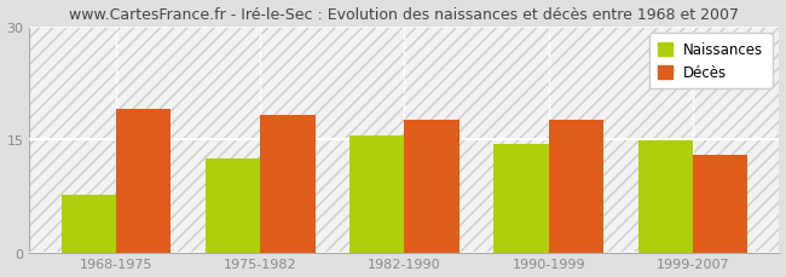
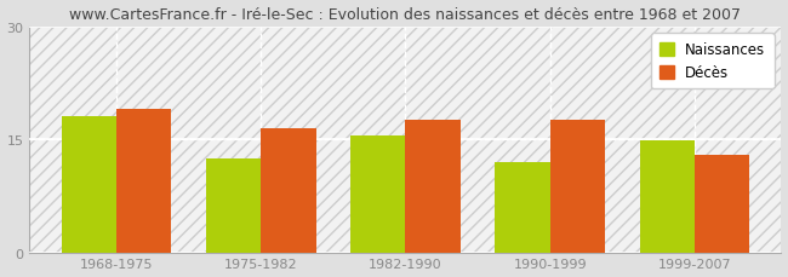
Naissances/1968-1975: 7.6 -> 18.0
Décès/1975-1982: 18.2 -> 16.5
Naissances/1990-1999: 14.4 -> 12.0
